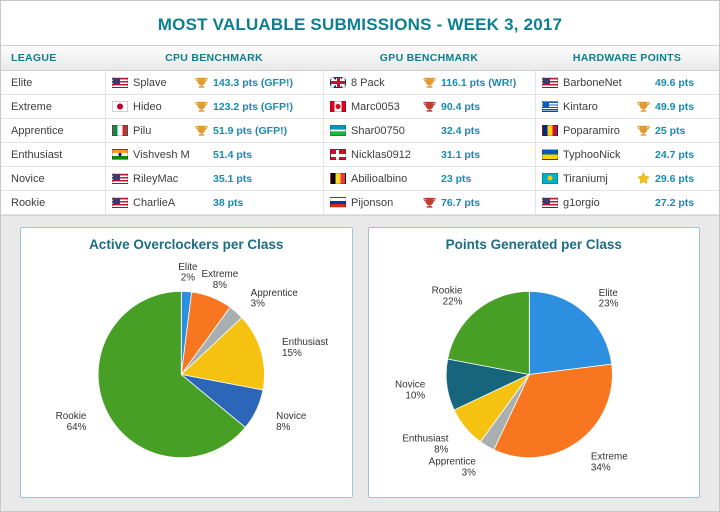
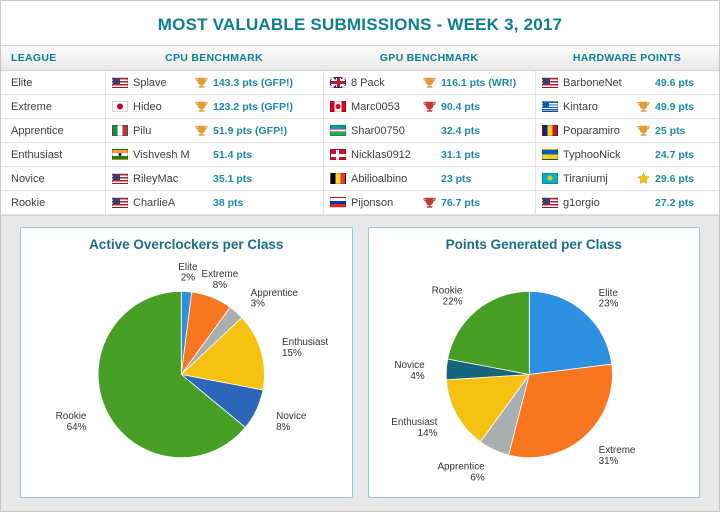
Points Generated per Class/Extreme: 34% -> 31%
Points Generated per Class/Apprentice: 3% -> 6%
Points Generated per Class/Enthusiast: 8% -> 14%
Points Generated per Class/Novice: 10% -> 4%
